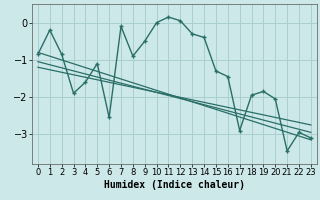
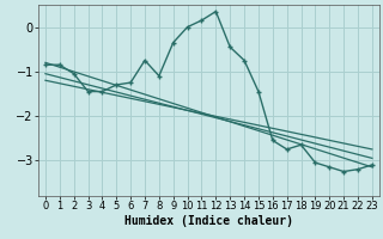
1: -0.20 -> -0.85
2: -0.85 -> -1.05
3: -1.90 -> -1.45
4: -1.60 -> -1.45
5: -1.10 -> -1.30
6: -2.55 -> -1.25
7: -0.10 -> -0.75
8: -0.90 -> -1.10
9: -0.50 -> -0.35
12: 0.05 -> 0.35
13: -0.30 -> -0.45
14: -0.40 -> -0.75
15: -1.30 -> -1.45
16: -1.45 -> -2.55
17: -2.90 -> -2.75
18: -1.95 -> -2.65
19: -1.85 -> -3.05
20: -2.05 -> -3.15
21: -3.45 -> -3.25
22: -2.95 -> -3.20
